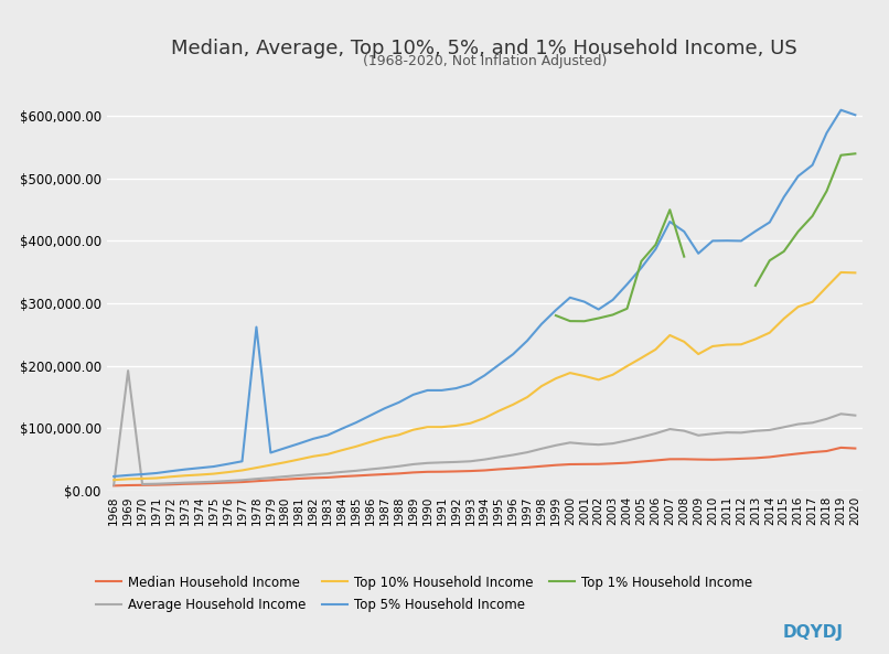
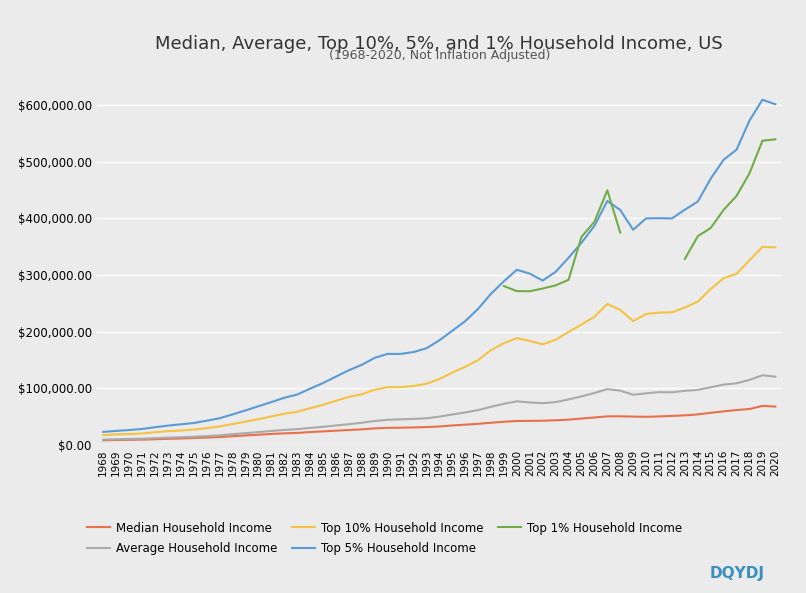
Average Household Income/1969: $192,000 -> $10,000
Top 5% Household Income/1978: $262,000 -> $54,000
